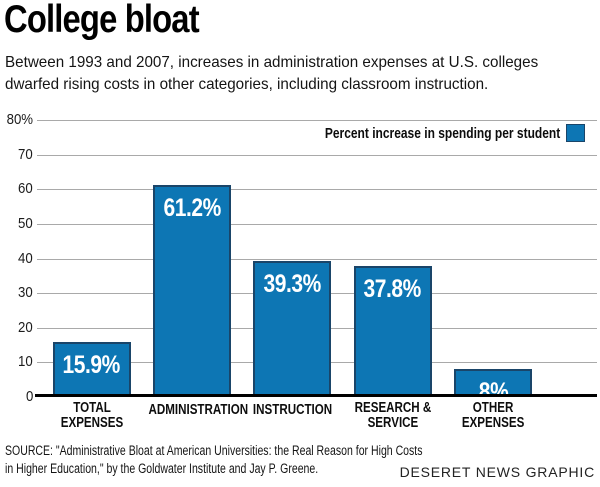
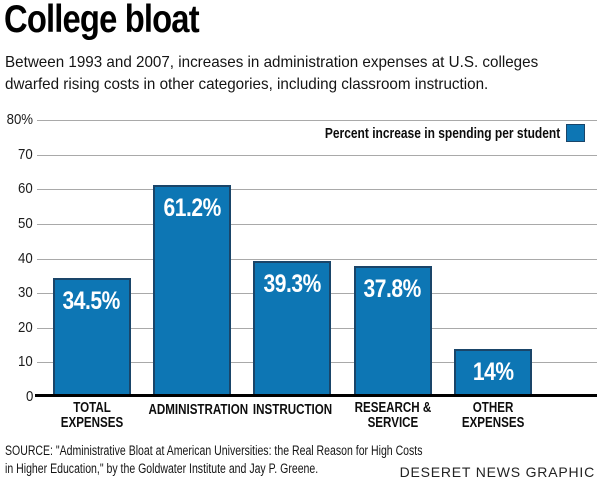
TOTAL EXPENSES: 15.9% -> 34.5%
OTHER EXPENSES: 8% -> 14%
